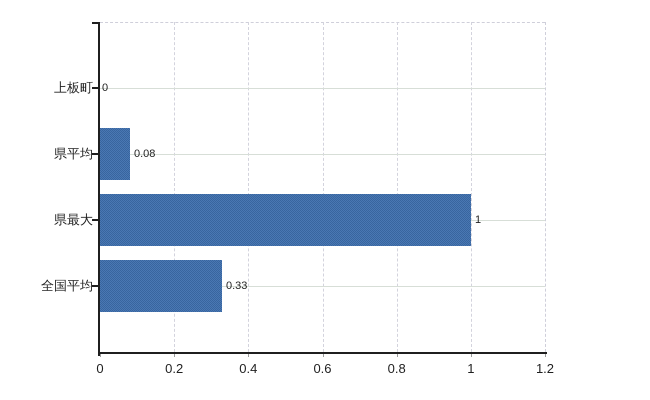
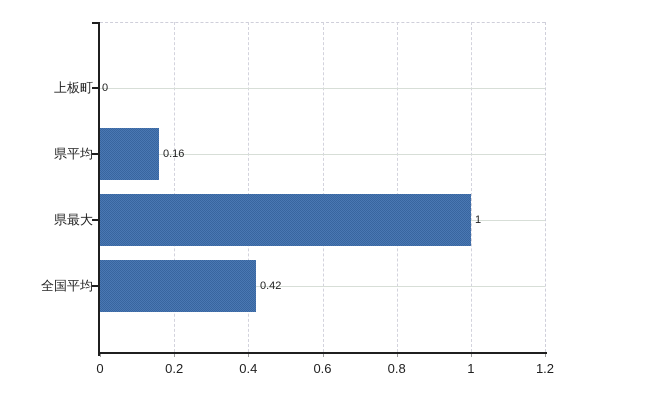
県平均: 0.08 -> 0.16
全国平均: 0.33 -> 0.42
